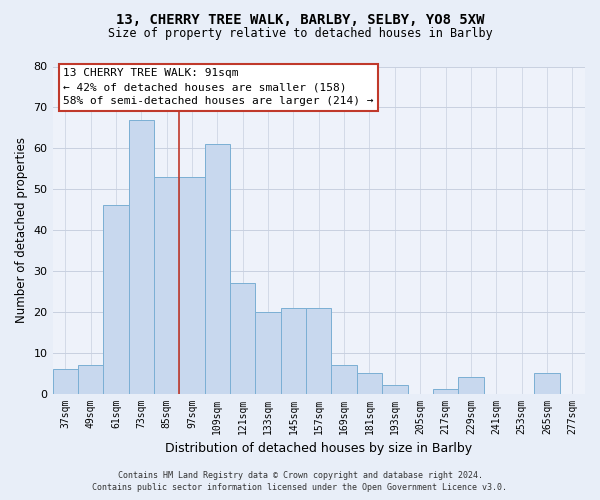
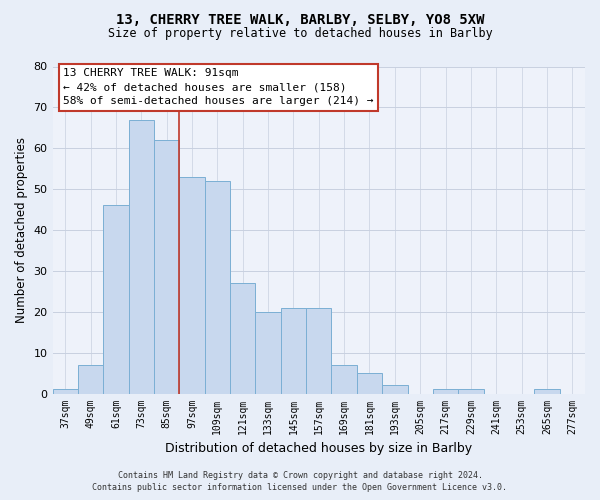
37sqm: 6 -> 1
85sqm: 53 -> 62
109sqm: 61 -> 52
229sqm: 4 -> 1
265sqm: 5 -> 1
